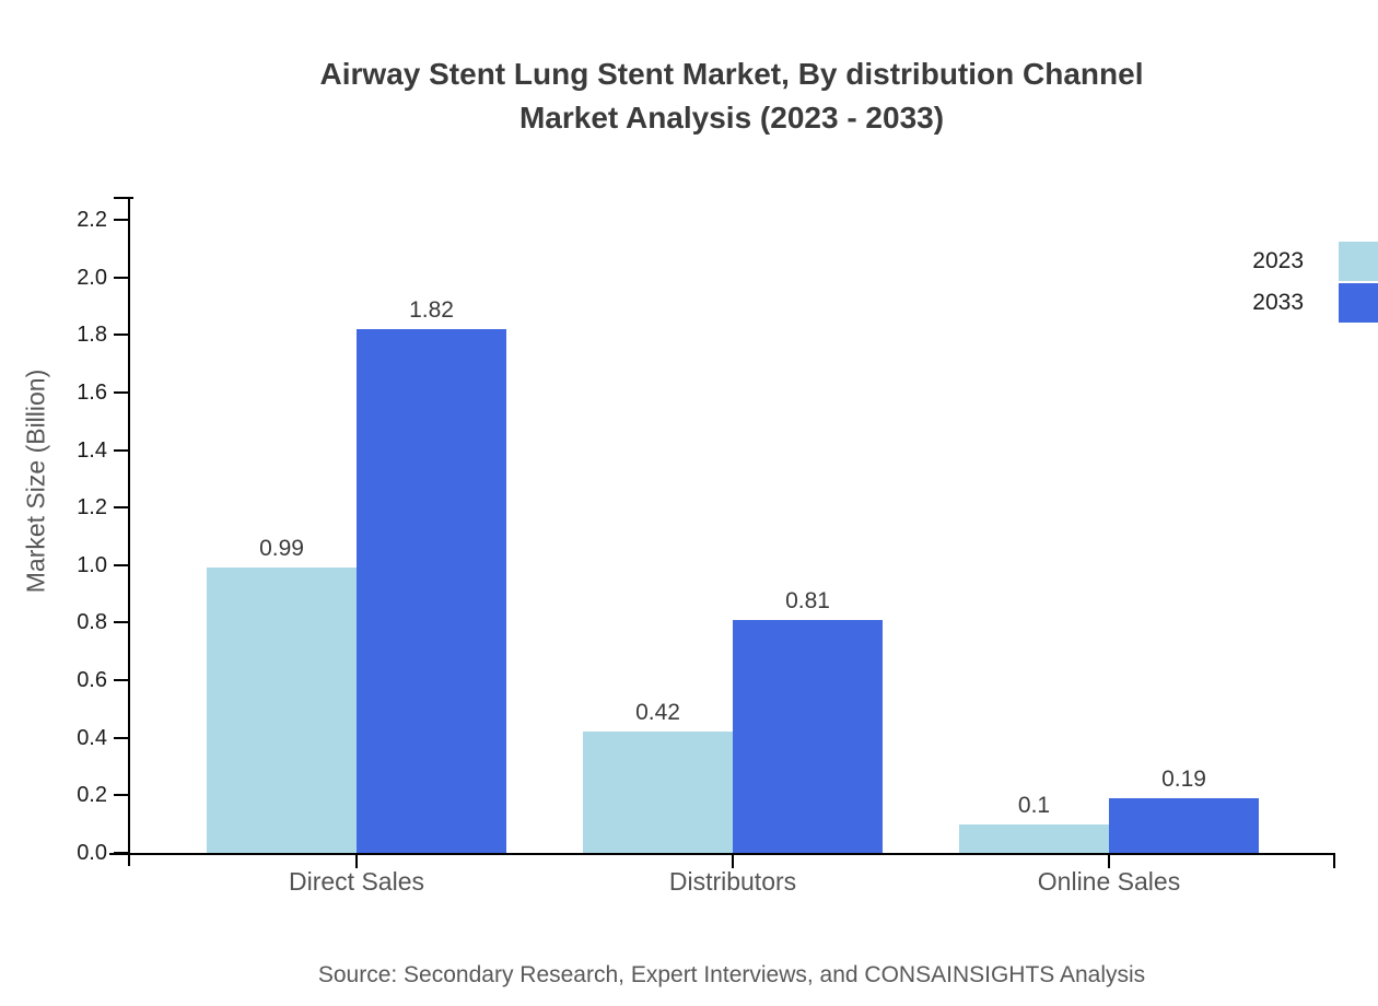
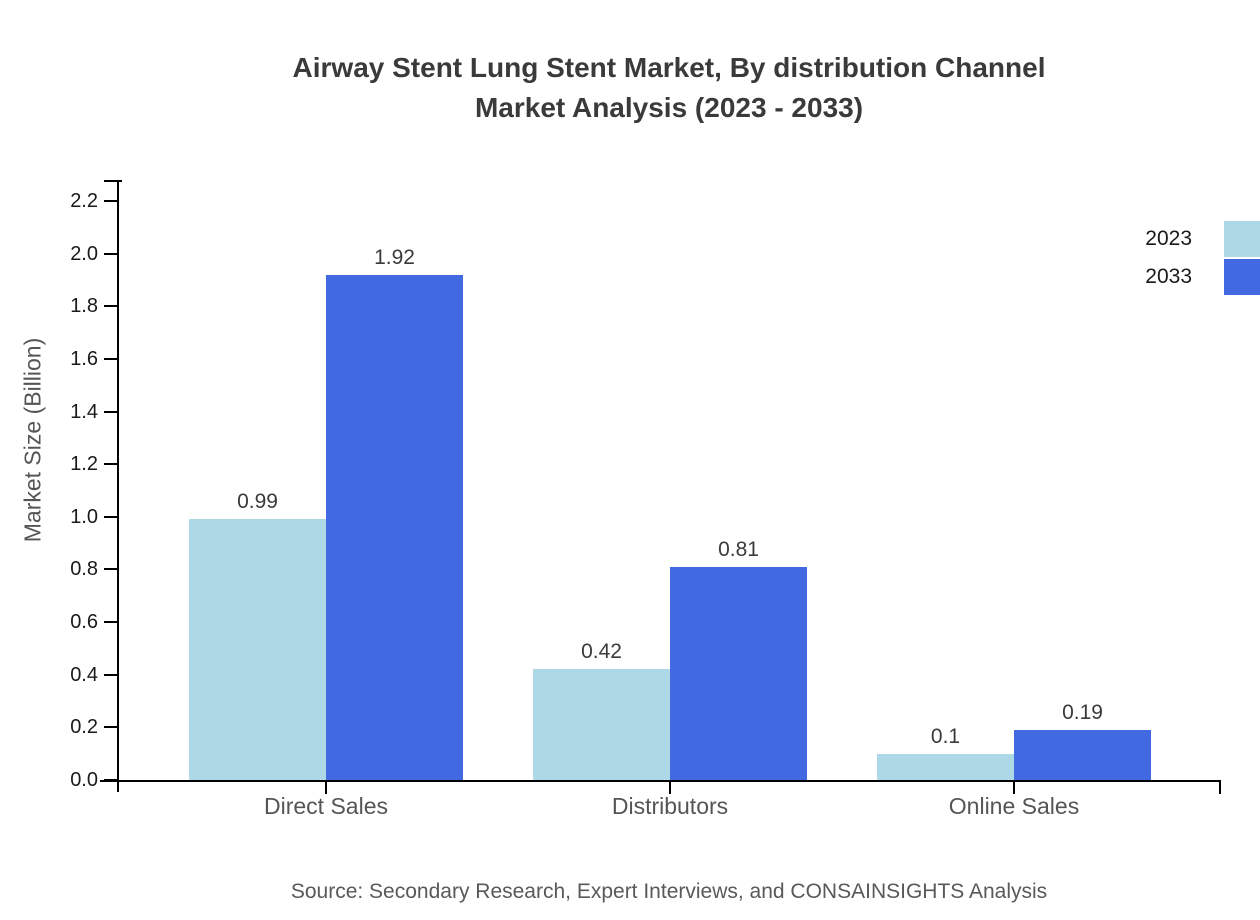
2033/Direct Sales: 1.82 -> 1.92
